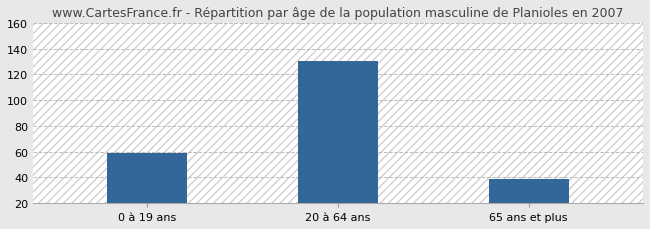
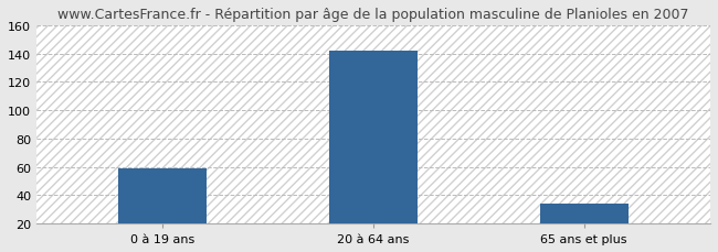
20 à 64 ans: 130 -> 142
65 ans et plus: 39 -> 34
